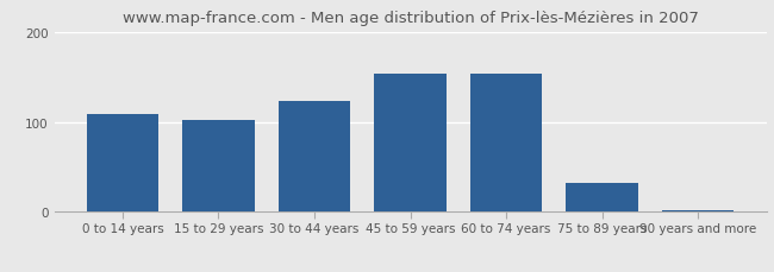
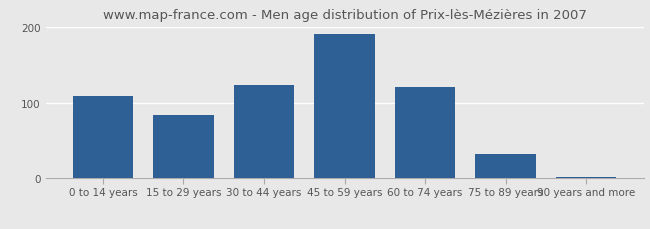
15 to 29 years: 102 -> 83
45 to 59 years: 154 -> 190
60 to 74 years: 154 -> 120
